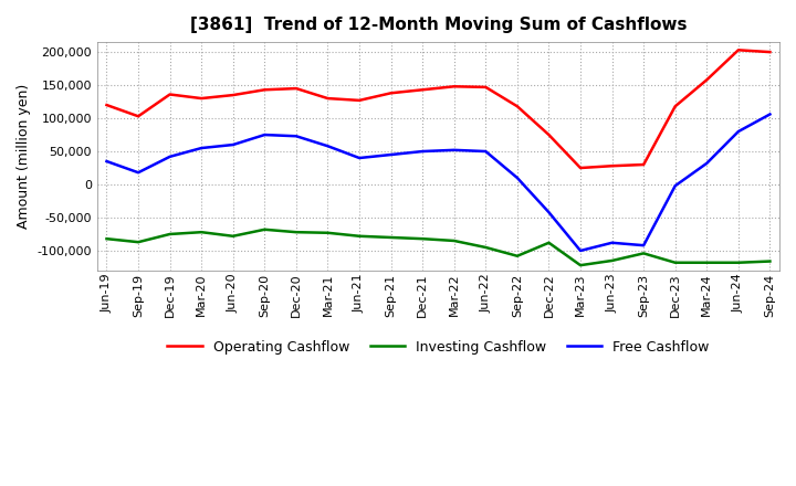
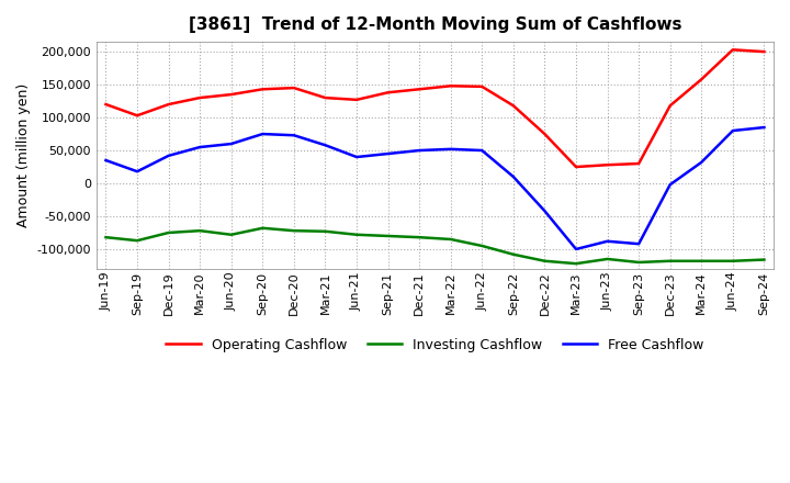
Operating Cashflow/Dec-19: 136,000 -> 120,000
Investing Cashflow/Dec-22: -88,000 -> -118,000
Investing Cashflow/Sep-23: -104,000 -> -120,000
Free Cashflow/Sep-24: 106,000 -> 85,000
